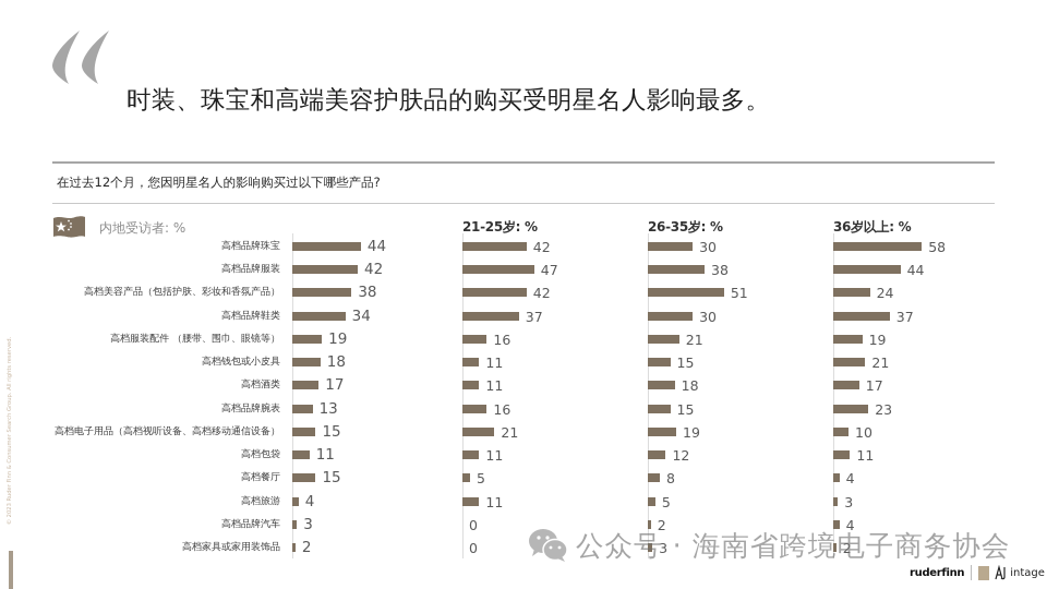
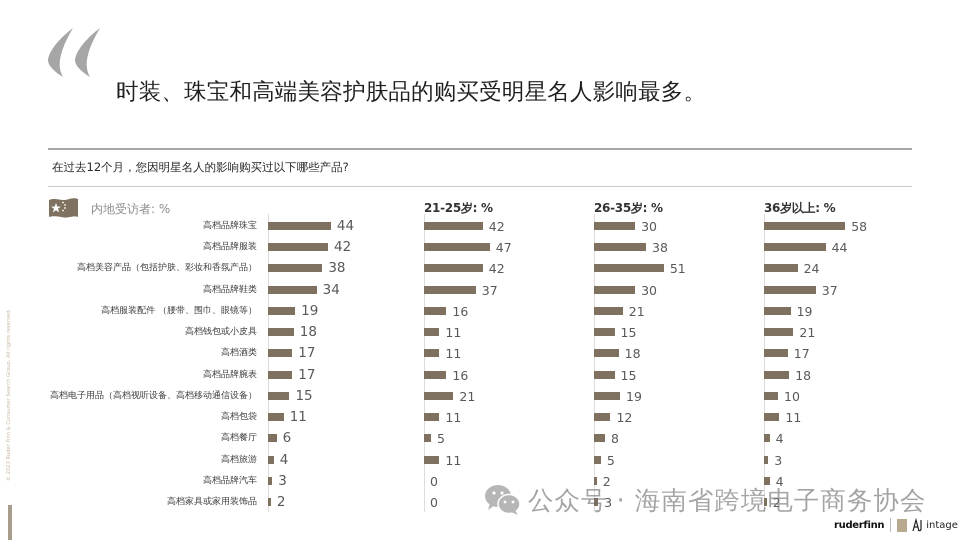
内地受访者: %/高档品牌腕表: 13 -> 17
36岁以上: %/高档品牌腕表: 23 -> 18
内地受访者: %/高档餐厅: 15 -> 6
